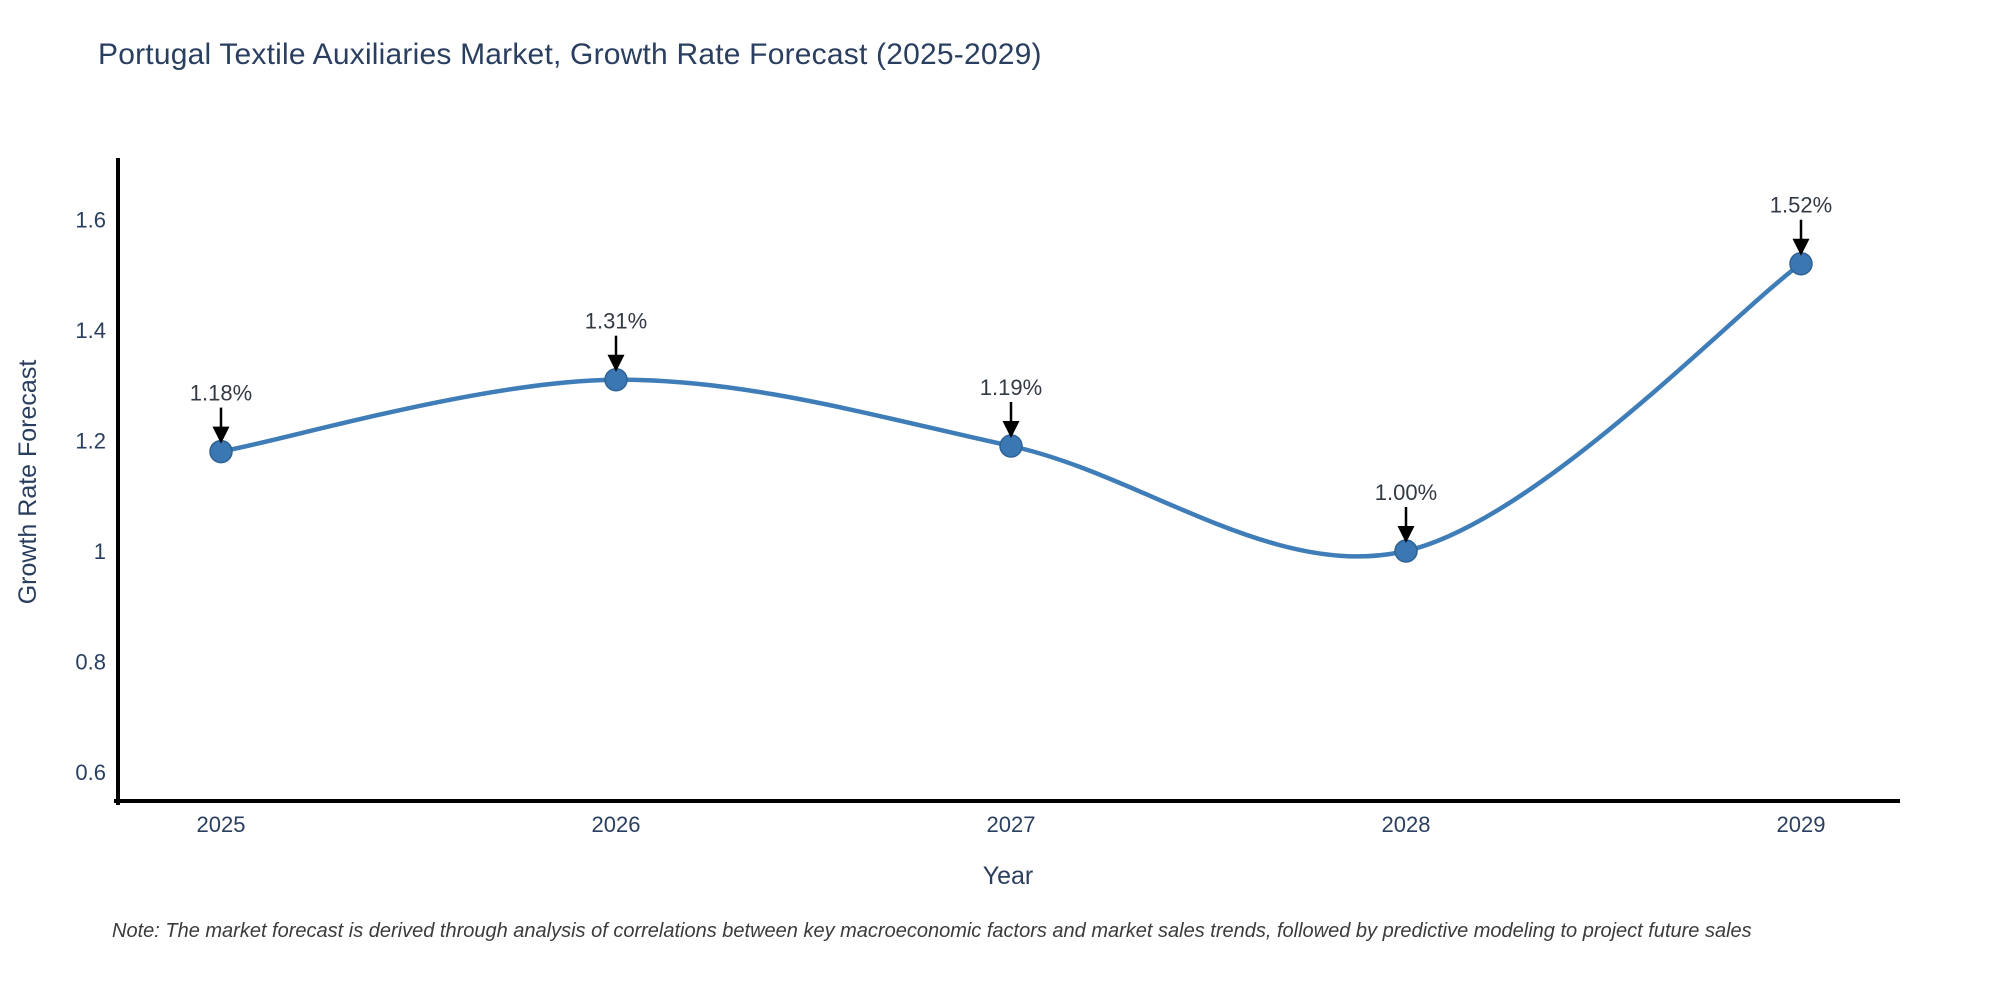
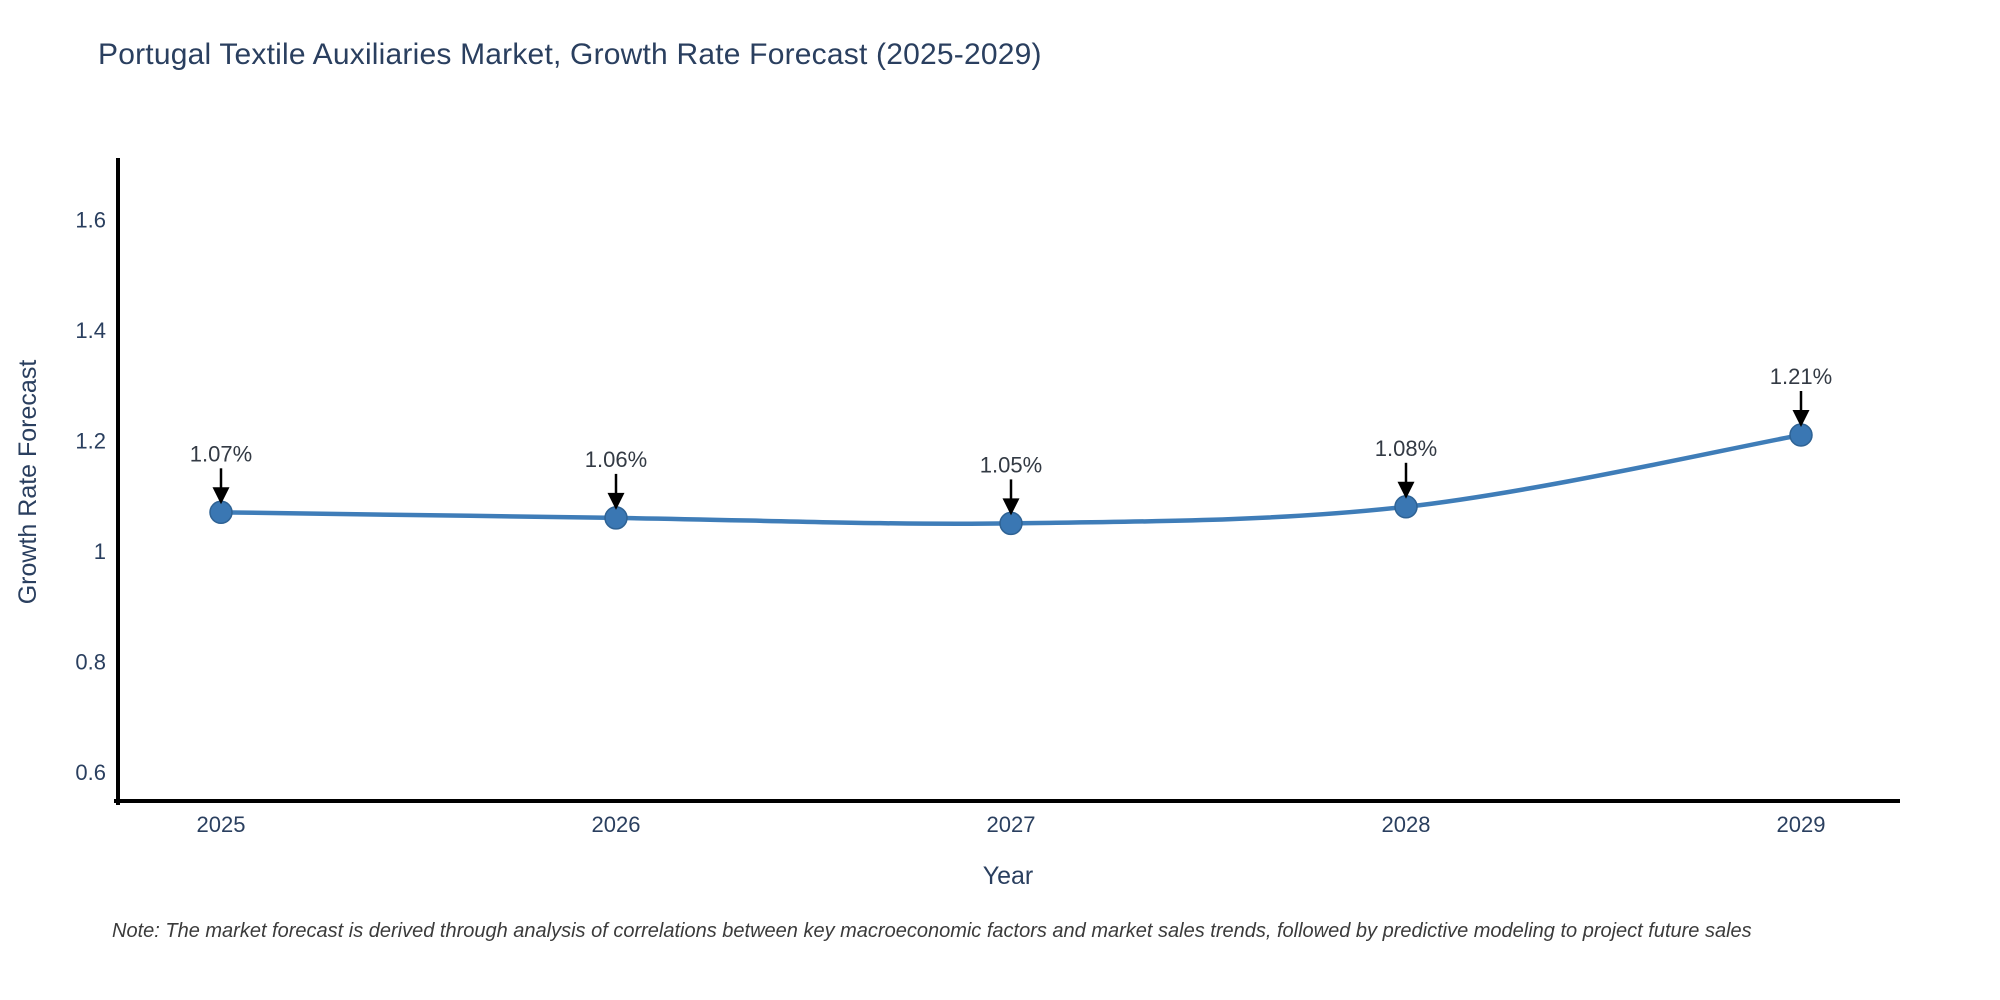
2025: 1.18% -> 1.07%
2026: 1.31% -> 1.06%
2027: 1.19% -> 1.05%
2028: 1.00% -> 1.08%
2029: 1.52% -> 1.21%
